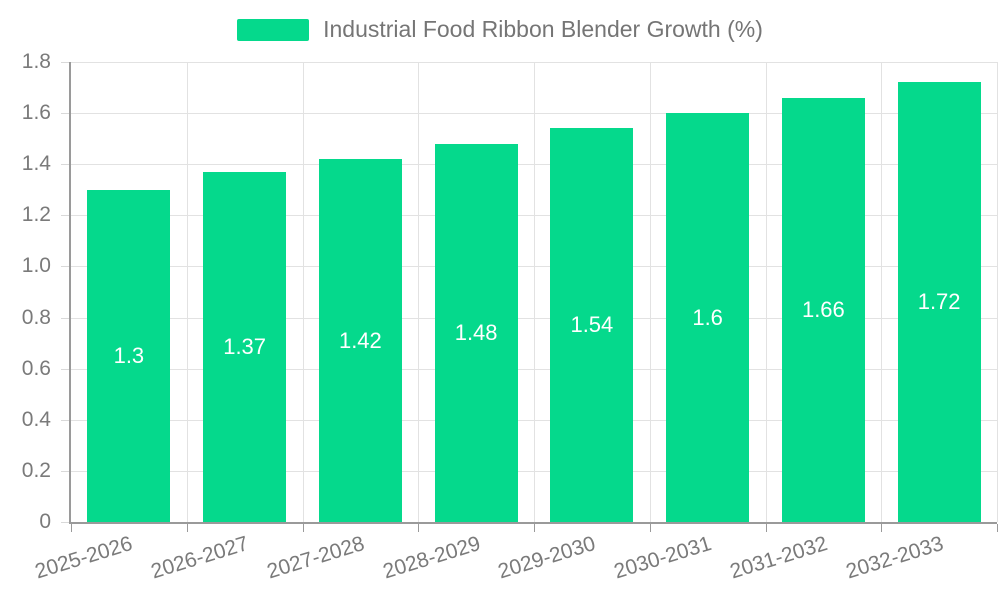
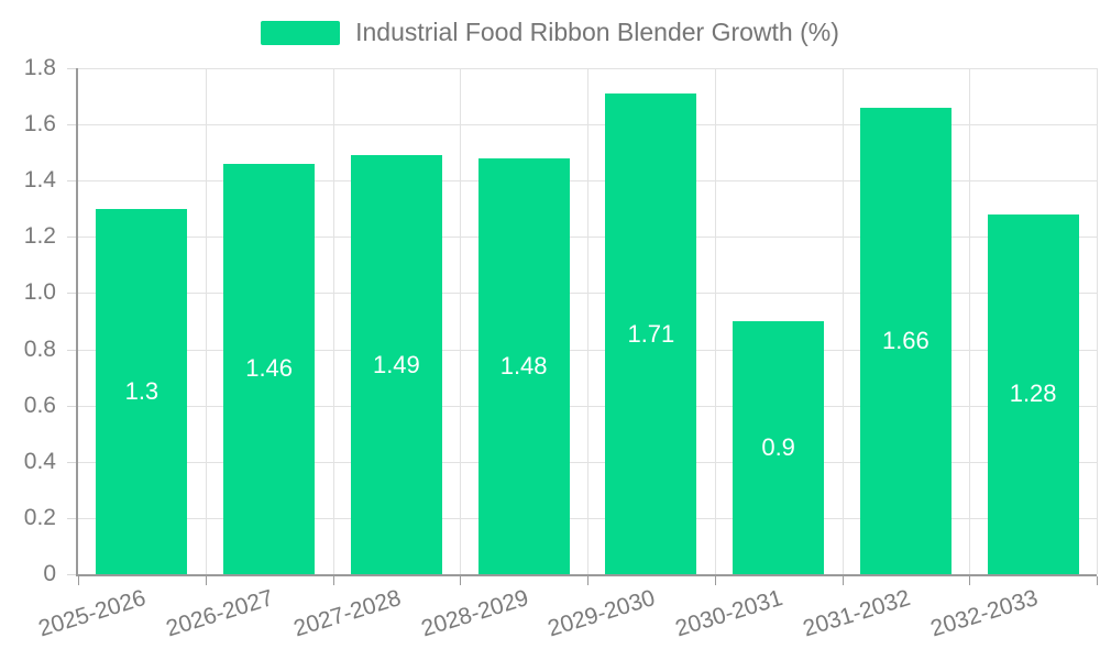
2026-2027: 1.37 -> 1.46
2027-2028: 1.42 -> 1.49
2029-2030: 1.54 -> 1.71
2030-2031: 1.6 -> 0.9
2032-2033: 1.72 -> 1.28
